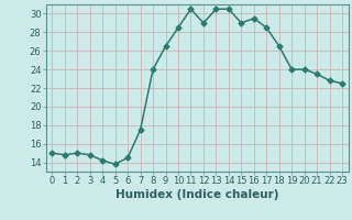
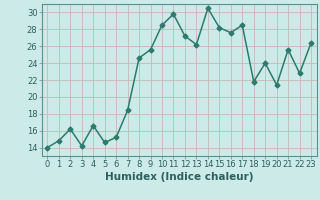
0: 15.0 -> 14.0
2: 15.0 -> 16.2
3: 14.8 -> 14.2
4: 14.2 -> 16.6
5: 13.8 -> 14.6
6: 14.5 -> 15.2
7: 17.5 -> 18.4
8: 24.0 -> 24.6
9: 26.5 -> 25.6
11: 30.5 -> 29.8
12: 29.0 -> 27.2
13: 30.5 -> 26.2
15: 29.0 -> 28.2
16: 29.5 -> 27.6
18: 26.5 -> 21.8
20: 24.0 -> 21.4
21: 23.5 -> 25.6
23: 22.5 -> 26.4
